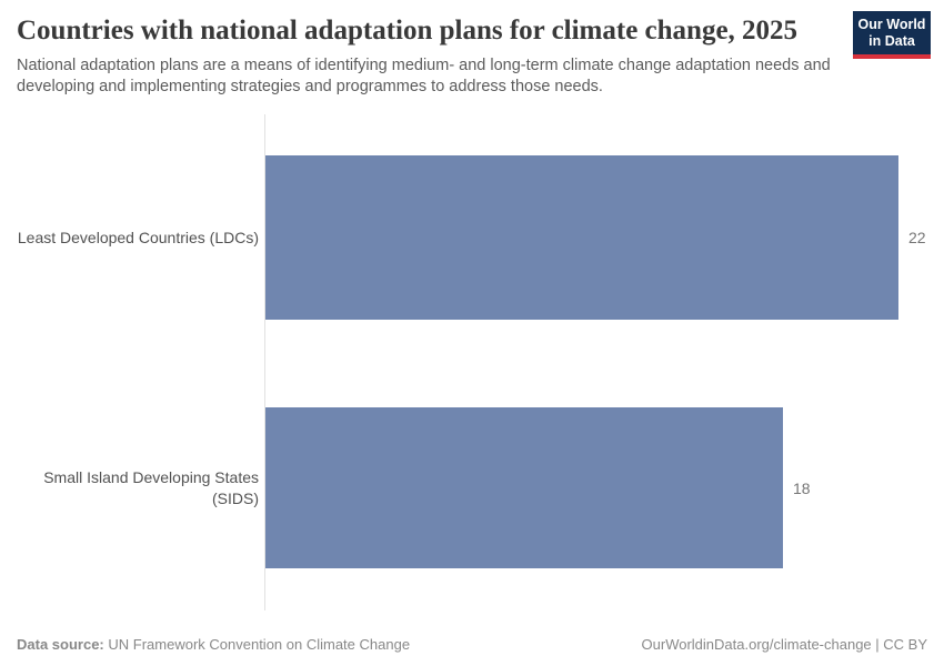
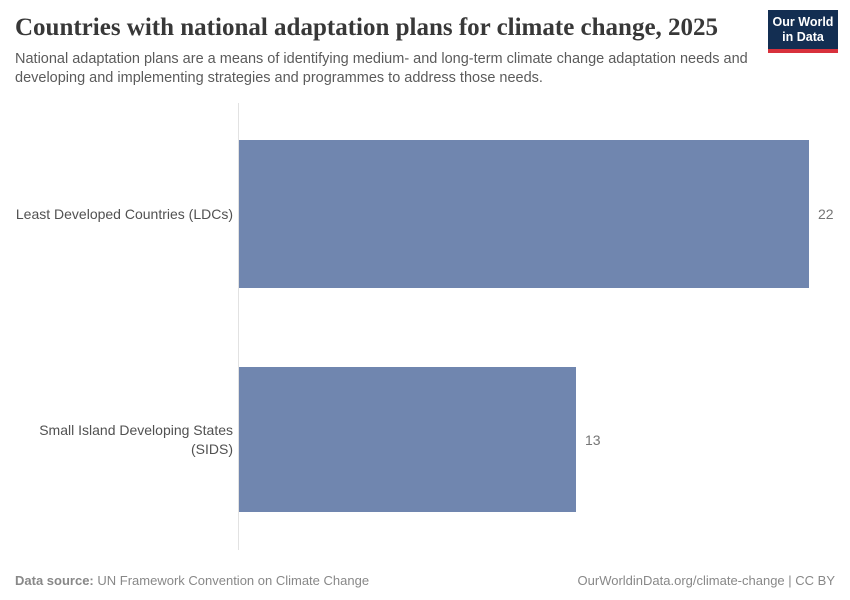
Small Island Developing States (SIDS): 18 -> 13
